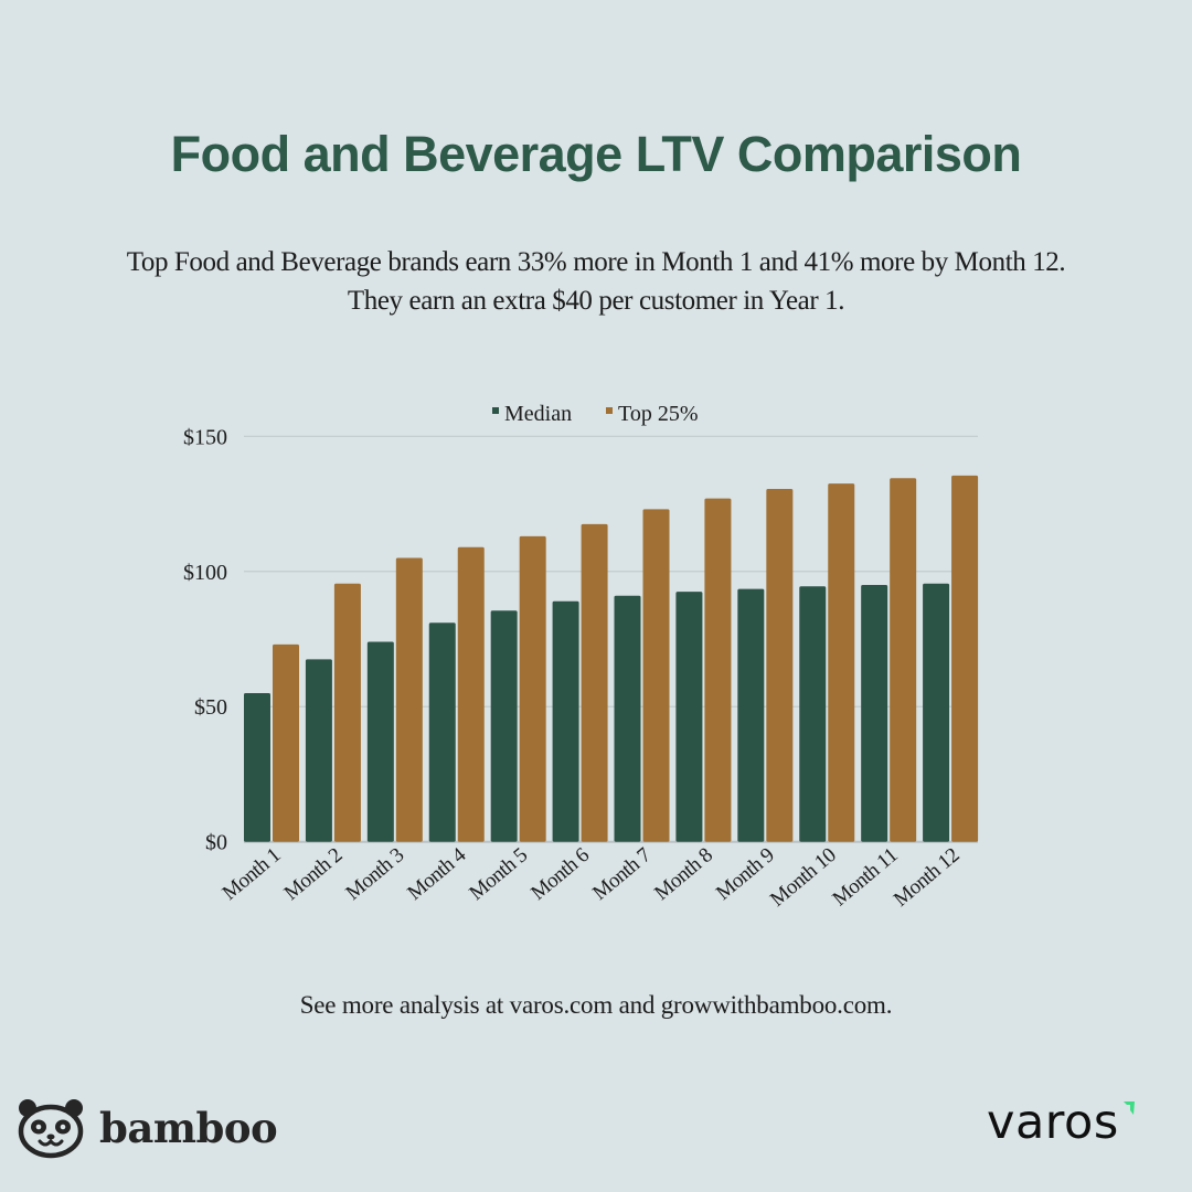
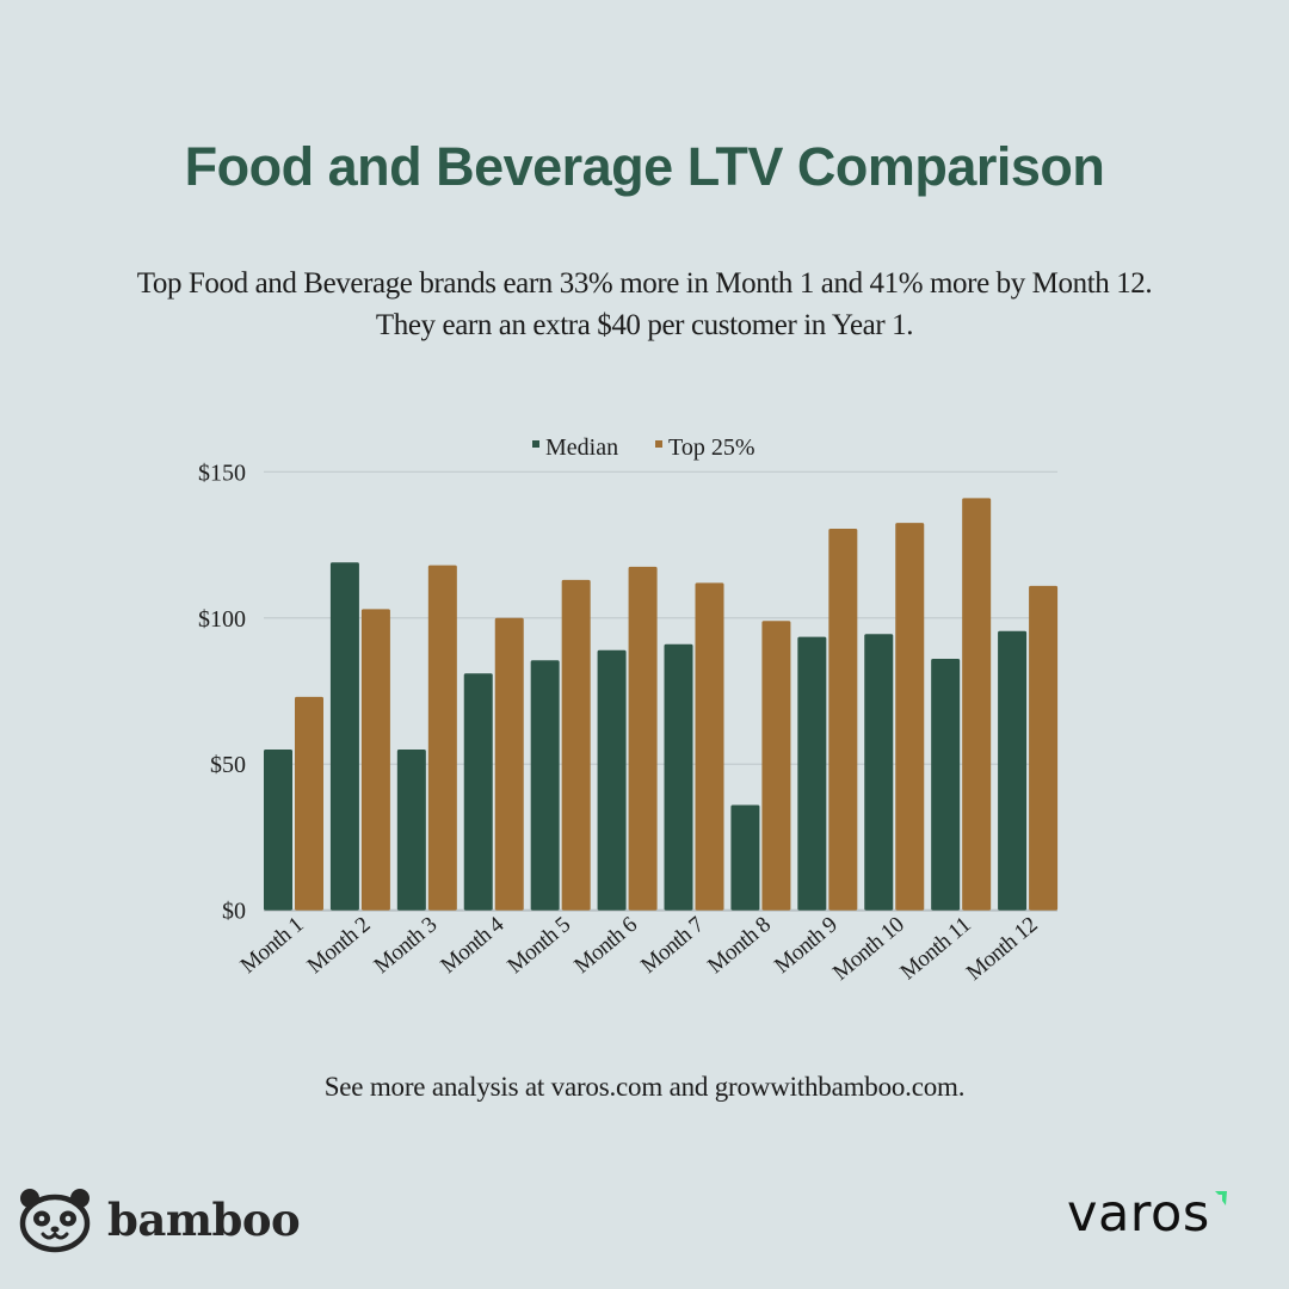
Median/Month 2: $68 -> $119
Top 25%/Month 2: $96 -> $103
Median/Month 3: $74 -> $55
Top 25%/Month 3: $105 -> $118
Top 25%/Month 4: $109 -> $100
Top 25%/Month 7: $123 -> $112
Median/Month 8: $92 -> $36
Top 25%/Month 8: $127 -> $99
Median/Month 11: $95 -> $86
Top 25%/Month 11: $134 -> $141
Top 25%/Month 12: $136 -> $111
